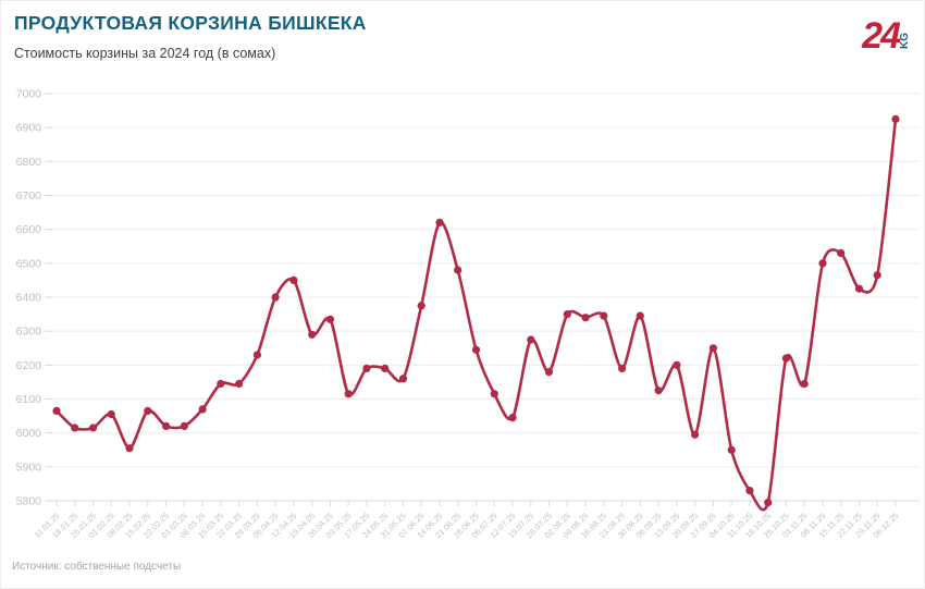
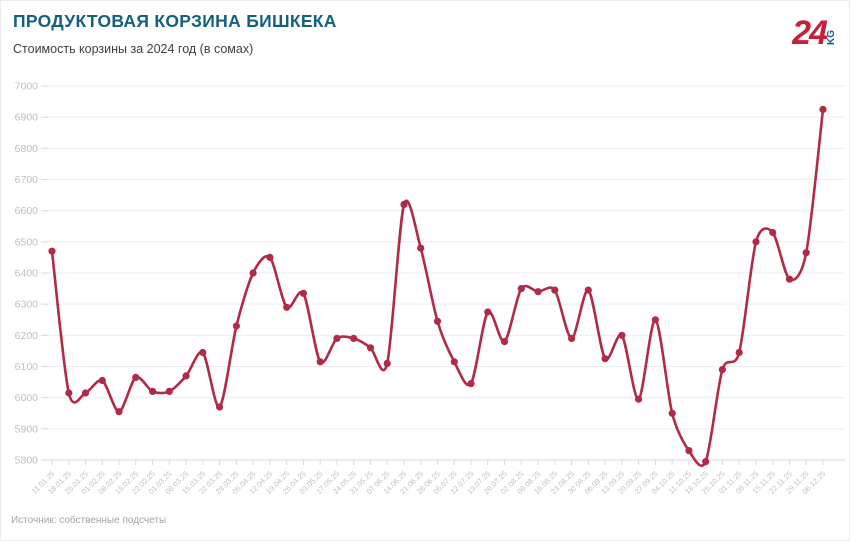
11.01.25: 6060 -> 6470
22.03.25: 6140 -> 5970
07.06.25: 6380 -> 6110
25.10.25: 6220 -> 6090
22.11.25: 6420 -> 6380
